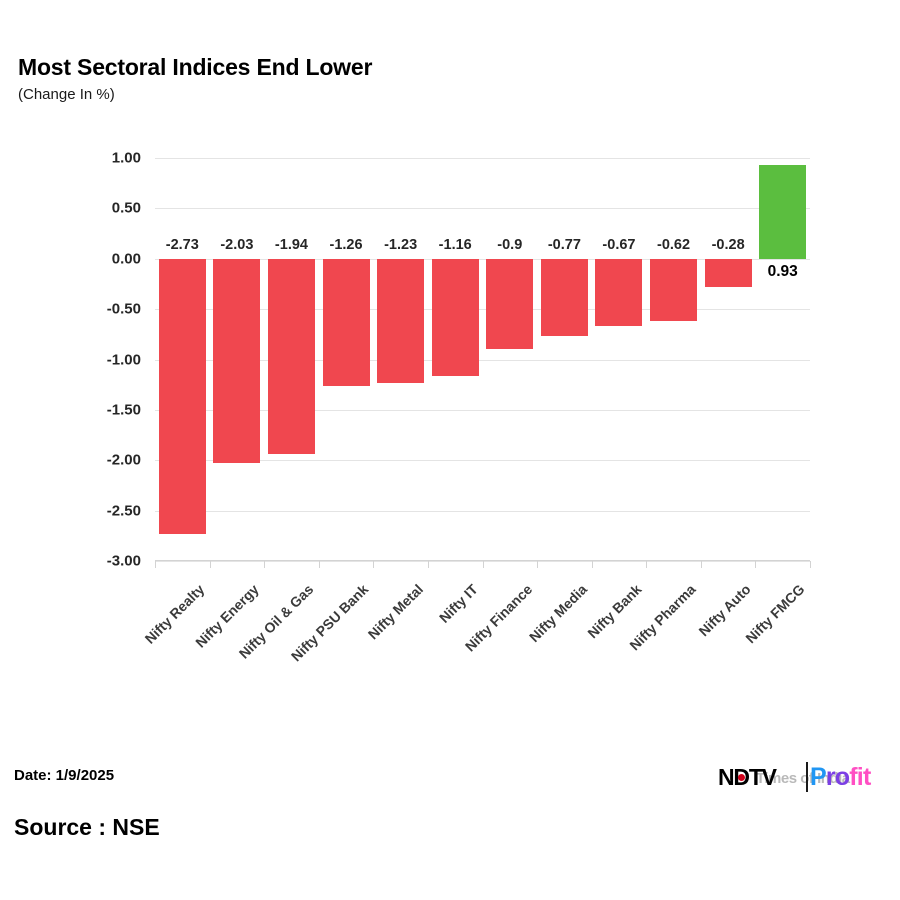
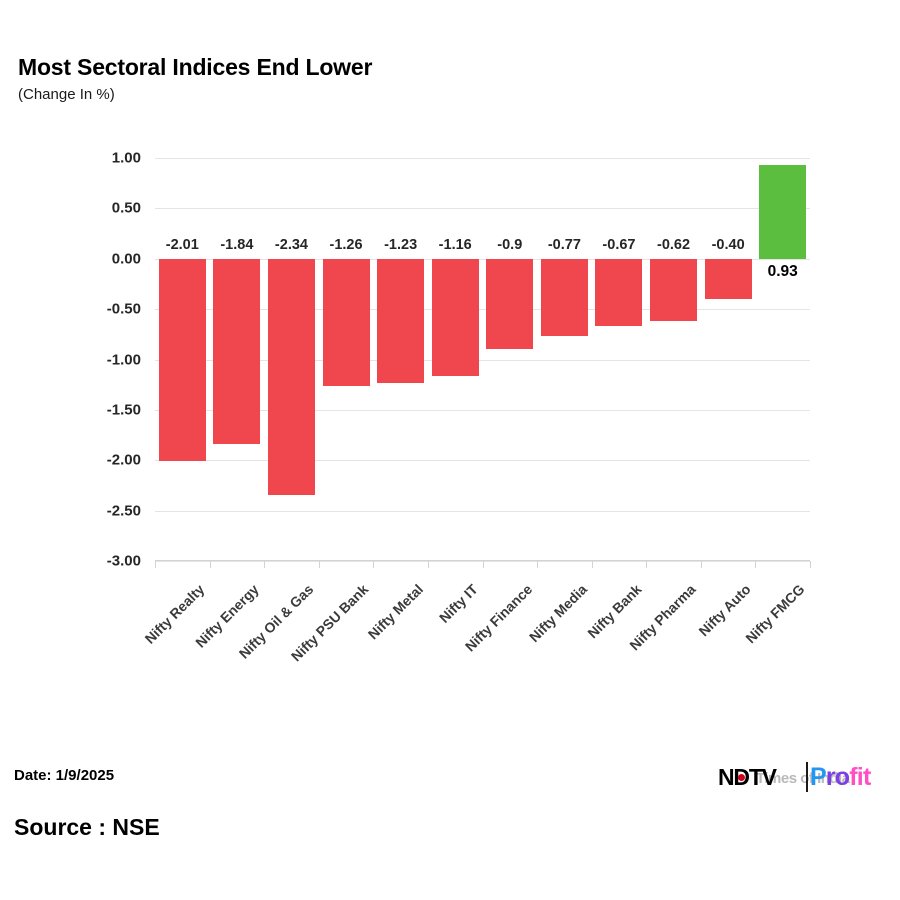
Nifty Realty: -2.73 -> -2.01
Nifty Energy: -2.03 -> -1.84
Nifty Oil & Gas: -1.94 -> -2.34
Nifty Auto: -0.28 -> -0.40
